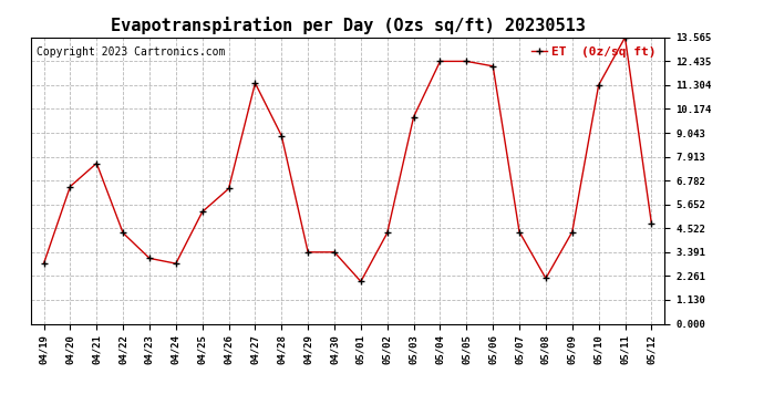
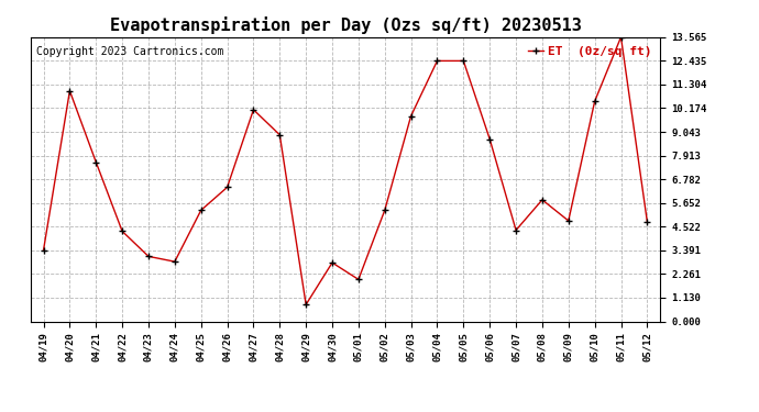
04/19: 2.9 -> 3.4
04/20: 6.5 -> 11.0
04/27: 11.4 -> 10.1
04/29: 3.4 -> 0.8
04/30: 3.4 -> 2.8
05/02: 4.3 -> 5.3
05/06: 12.2 -> 8.7
05/08: 2.1 -> 5.8
05/09: 4.3 -> 4.8
05/10: 11.3 -> 10.5
